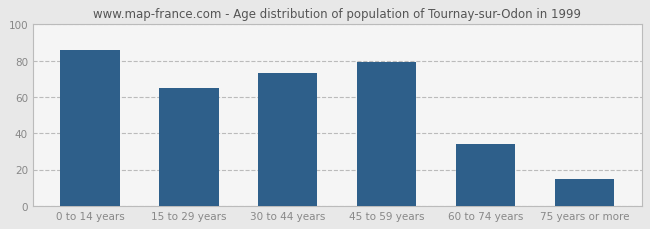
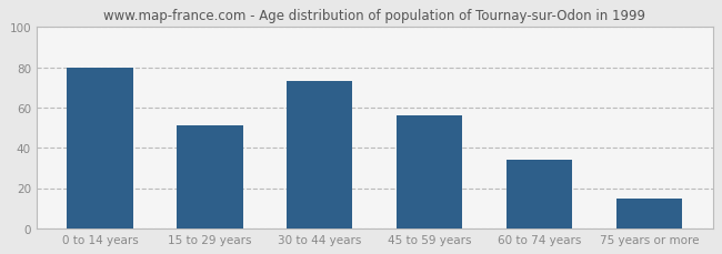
0 to 14 years: 86 -> 80
15 to 29 years: 65 -> 51
45 to 59 years: 79 -> 56
